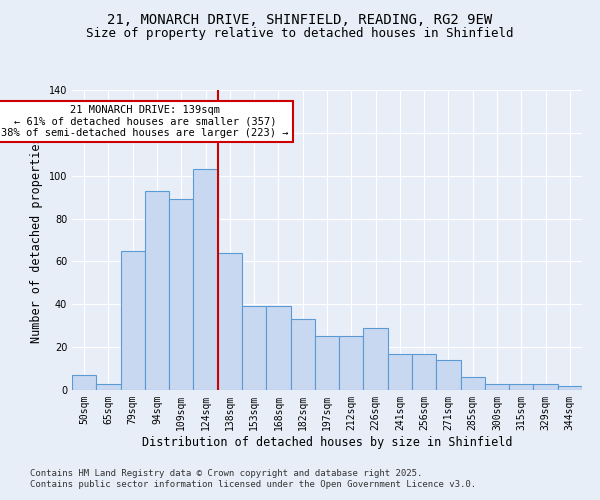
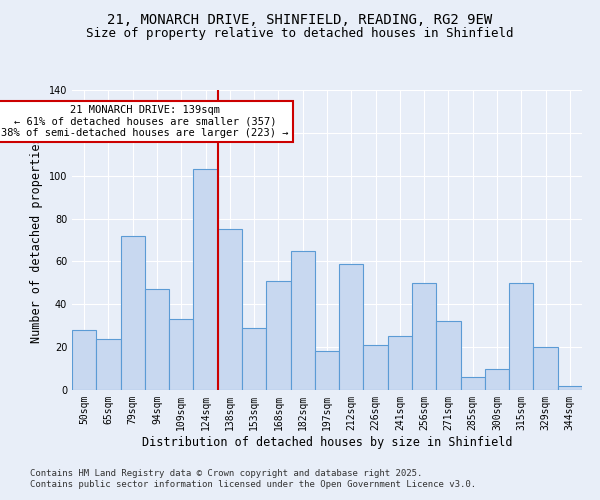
50sqm: 7 -> 28
65sqm: 3 -> 24
79sqm: 65 -> 72
94sqm: 93 -> 47
109sqm: 89 -> 33
138sqm: 64 -> 75
153sqm: 39 -> 29
168sqm: 39 -> 51
182sqm: 33 -> 65
197sqm: 25 -> 18
212sqm: 25 -> 59
226sqm: 29 -> 21
241sqm: 17 -> 25
256sqm: 17 -> 50
271sqm: 14 -> 32
300sqm: 3 -> 10
315sqm: 3 -> 50
329sqm: 3 -> 20
